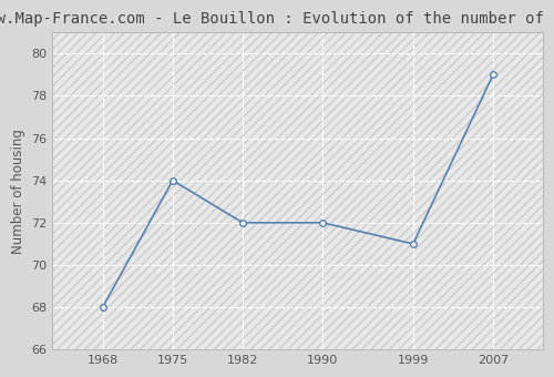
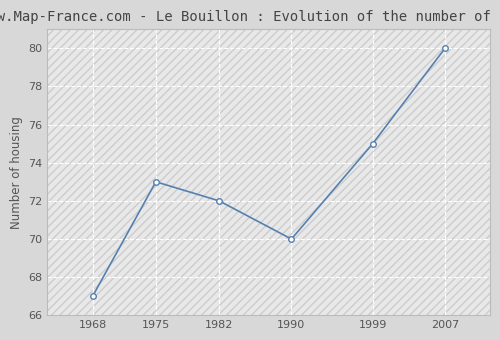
1968: 68 -> 67
1975: 74 -> 73
1990: 72 -> 70
1999: 71 -> 75
2007: 79 -> 80
